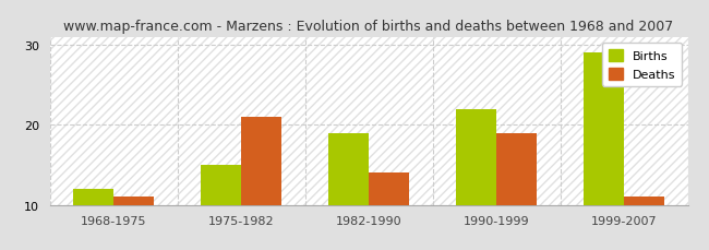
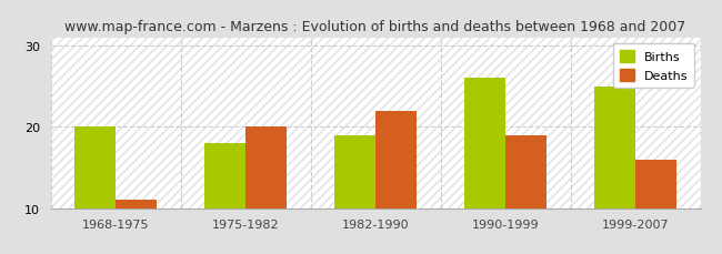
Births/1968-1975: 12 -> 20
Births/1975-1982: 15 -> 18
Deaths/1975-1982: 21 -> 20
Deaths/1982-1990: 14 -> 22
Births/1990-1999: 22 -> 26
Births/1999-2007: 29 -> 25
Deaths/1999-2007: 11 -> 16
